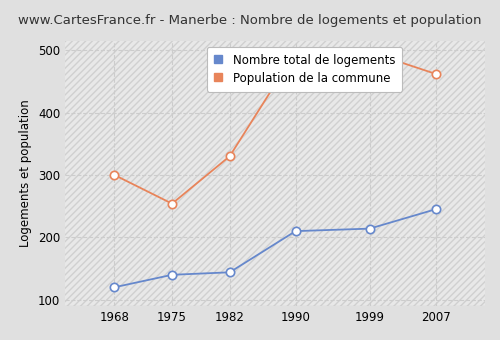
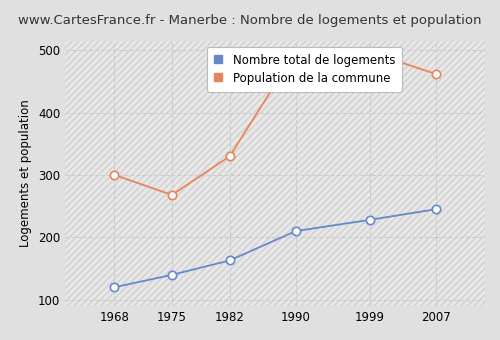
Population de la commune/1975: 254 -> 268
Nombre total de logements/1982: 144 -> 163
Nombre total de logements/1999: 214 -> 228
